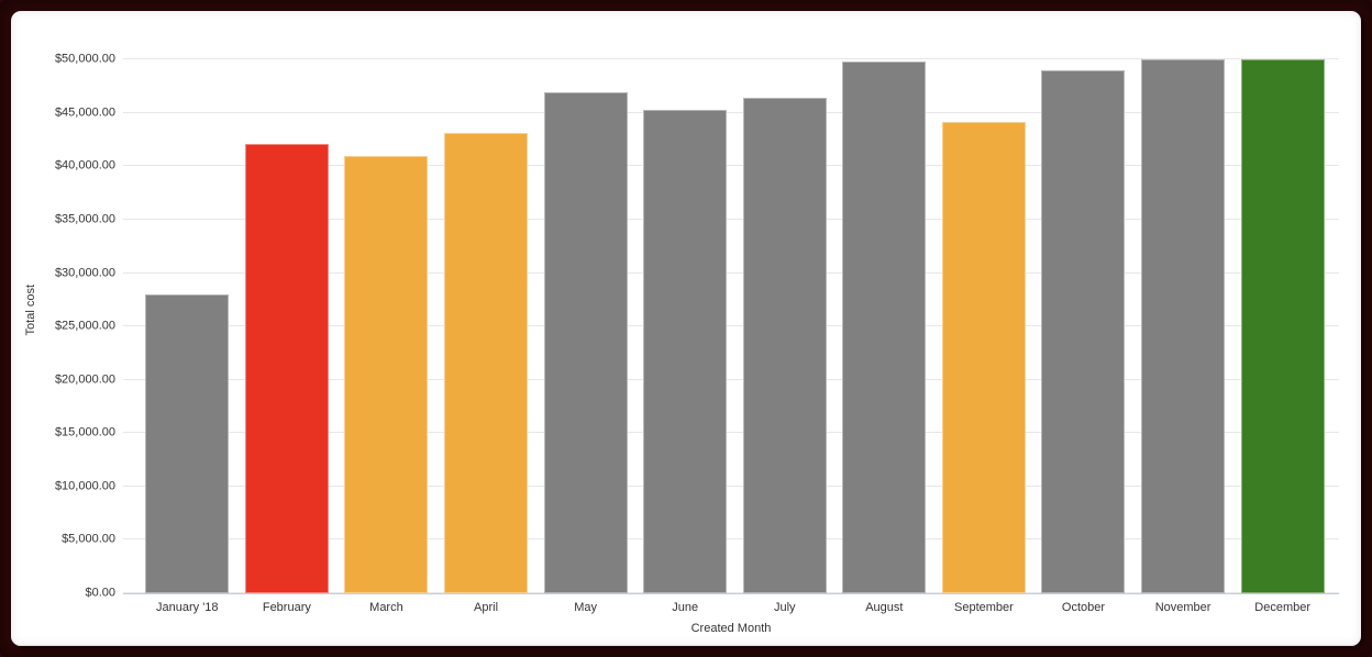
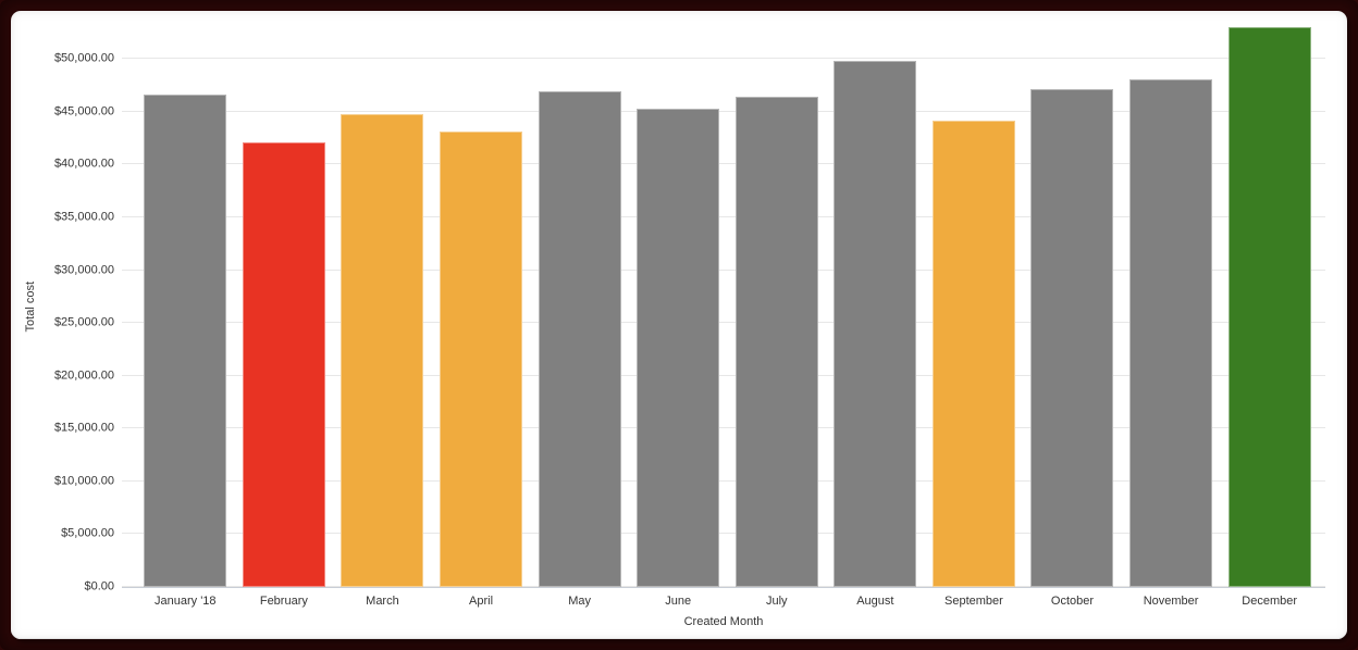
January '18: $28000 -> $47000
March: $41000 -> $45000
October: $49000 -> $47000
November: $50000 -> $48000
December: $50000 -> $53000
